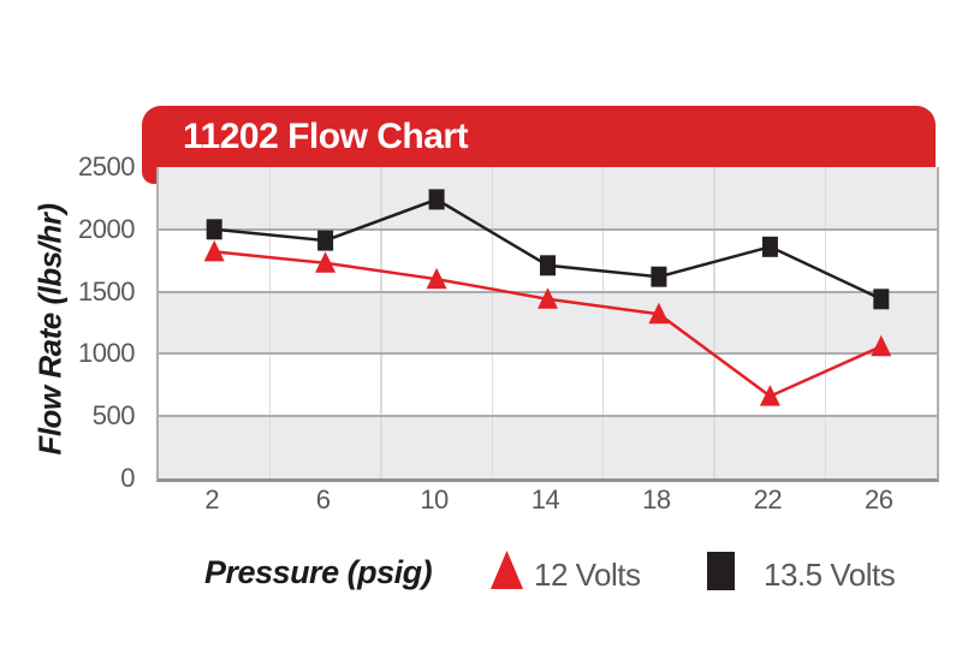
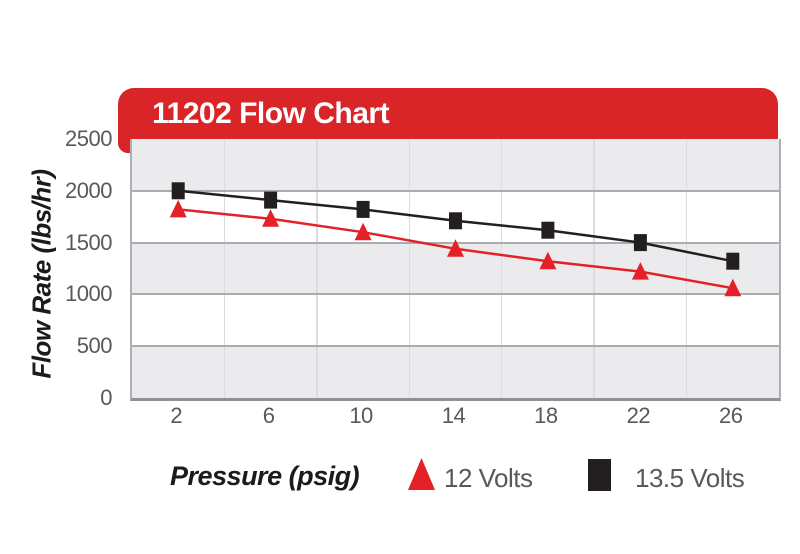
13.5 Volts/10: 2240 -> 1820
12 Volts/22: 660 -> 1220
13.5 Volts/22: 1860 -> 1500
13.5 Volts/26: 1440 -> 1320
